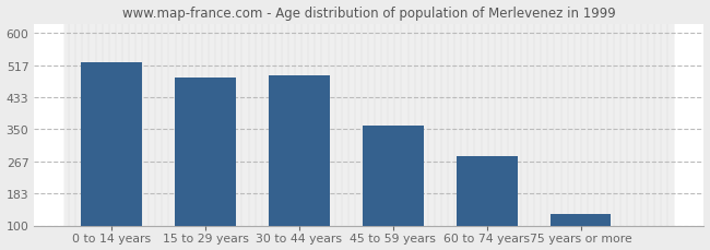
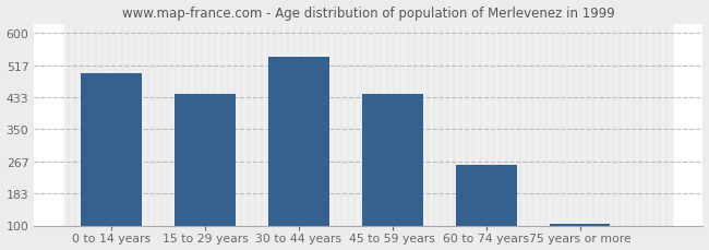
0 to 14 years: 525 -> 496
15 to 29 years: 485 -> 441
30 to 44 years: 490 -> 539
45 to 59 years: 360 -> 443
60 to 74 years: 280 -> 258
75 years or more: 130 -> 103
